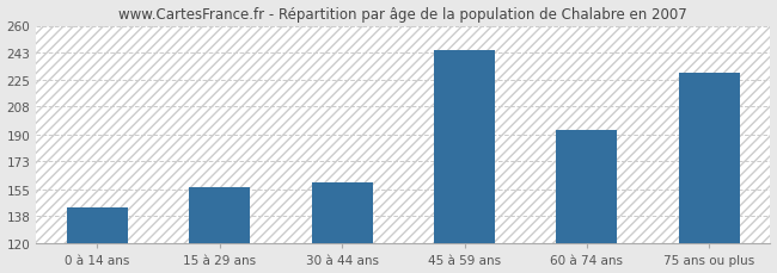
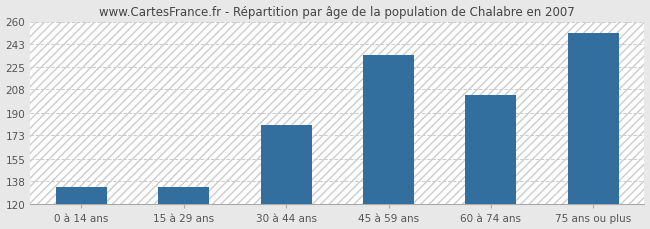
0 à 14 ans: 143 -> 133
15 à 29 ans: 156 -> 133
30 à 44 ans: 159 -> 181
45 à 59 ans: 244 -> 234
60 à 74 ans: 193 -> 204
75 ans ou plus: 230 -> 251
